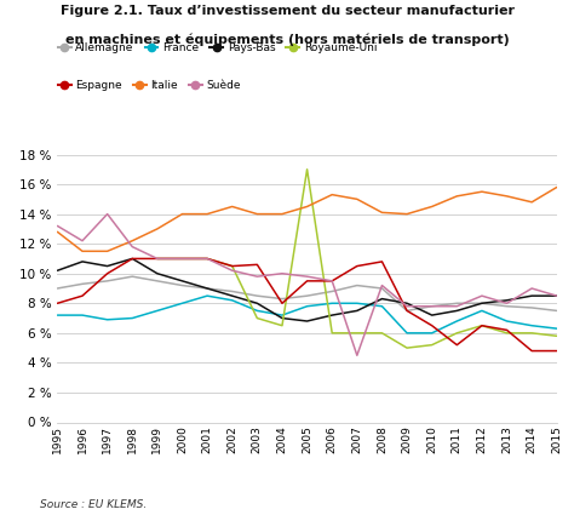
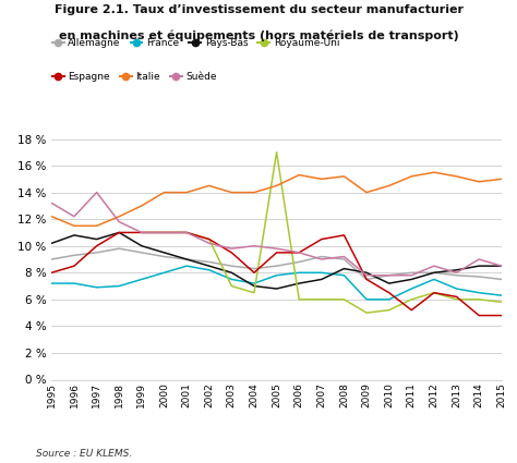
Italie/1995: 12.8 % -> 12.2 %
Espagne/2003: 10.6 % -> 9.5 %
Suède/2007: 4.5 % -> 9.0 %
Italie/2008: 14.1 % -> 15.2 %
Italie/2015: 15.8 % -> 15.0 %
